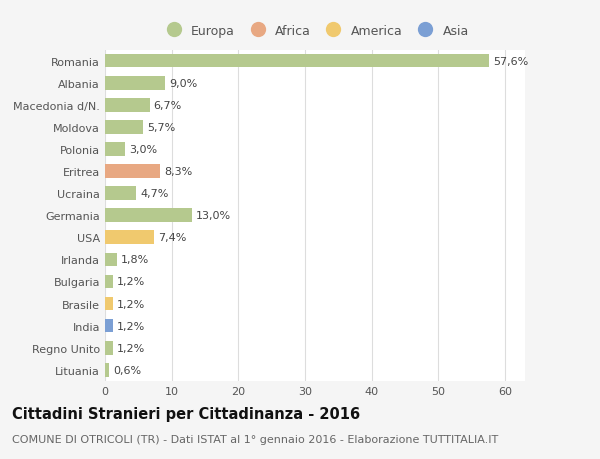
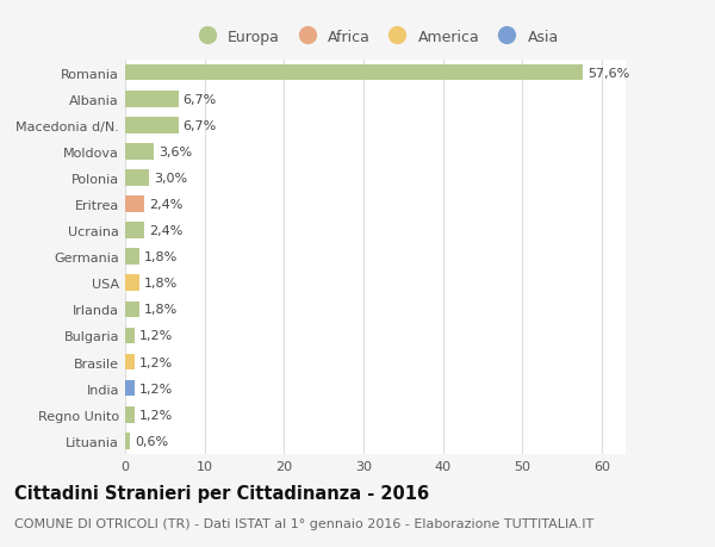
Albania: 9,0% -> 6,7%
Moldova: 5,7% -> 3,6%
Eritrea: 8,3% -> 2,4%
Ucraina: 4,7% -> 2,4%
Germania: 13,0% -> 1,8%
USA: 7,4% -> 1,8%
